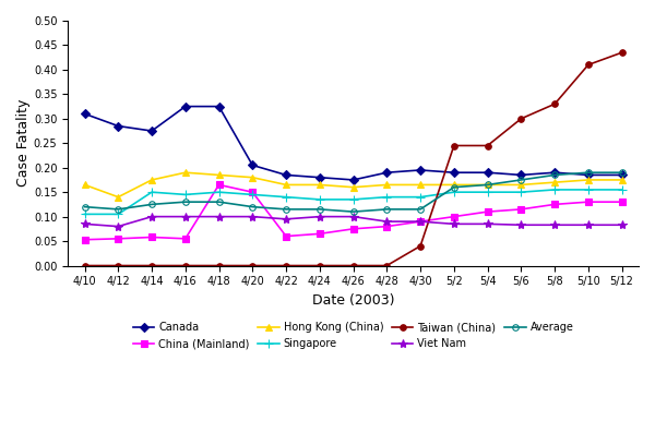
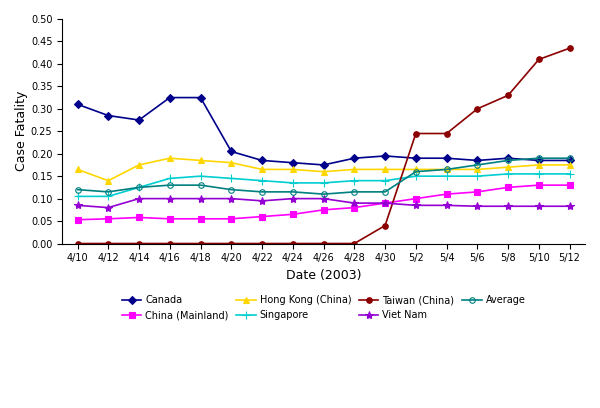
Singapore/4/14: 0.150 -> 0.125
China (Mainland)/4/18: 0.165 -> 0.055
China (Mainland)/4/20: 0.150 -> 0.055
